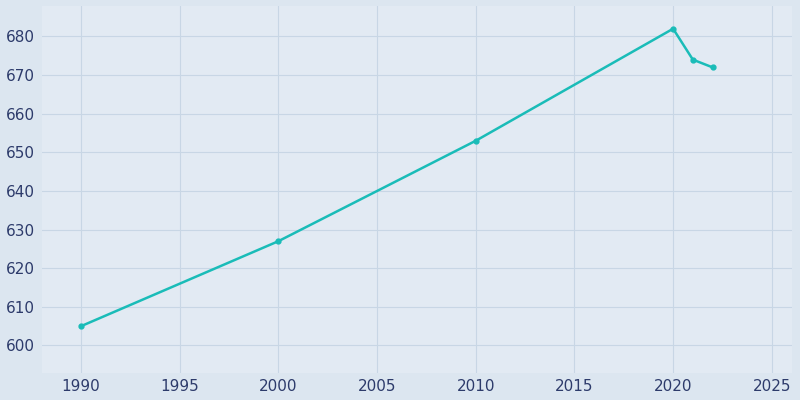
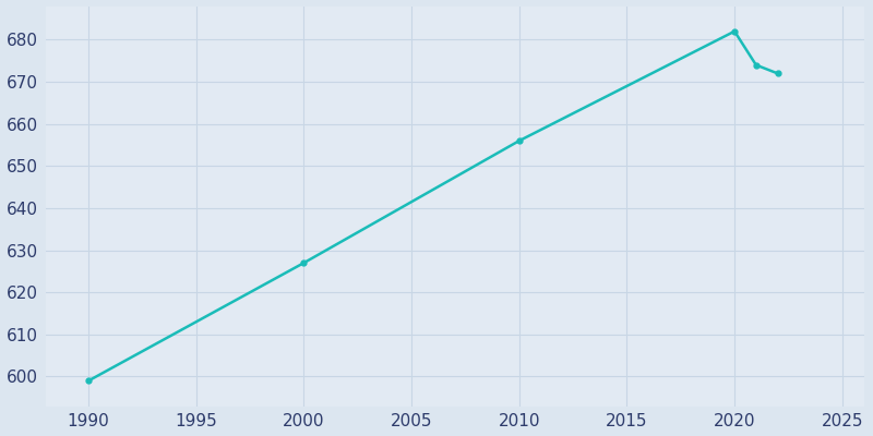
1990: 605 -> 599
2010: 653 -> 656
